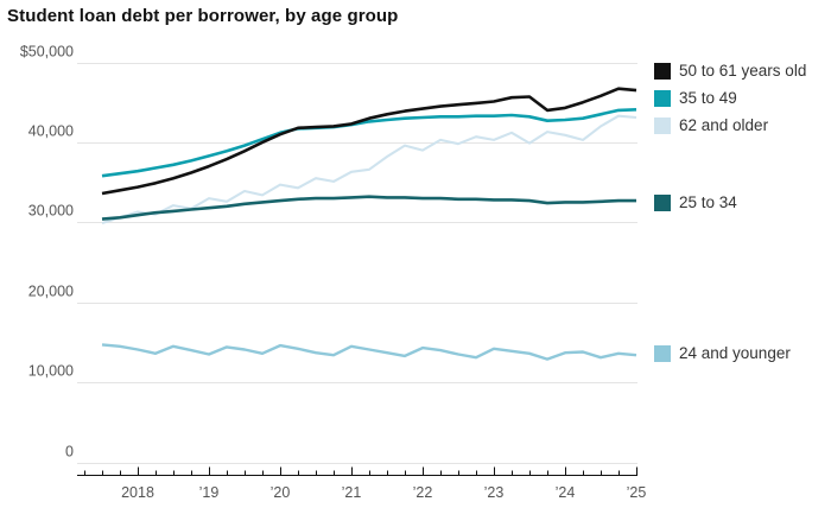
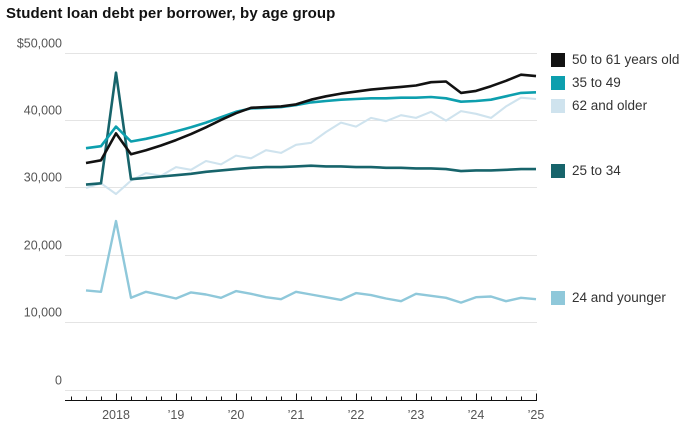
50 to 61 years old/2018: $34000 -> $38000
35 to 49/2018: $36000 -> $39000
62 and older/2018: $31000 -> $29000
25 to 34/2018: $31000 -> $47000
24 and younger/2018: $14000 -> $25000
